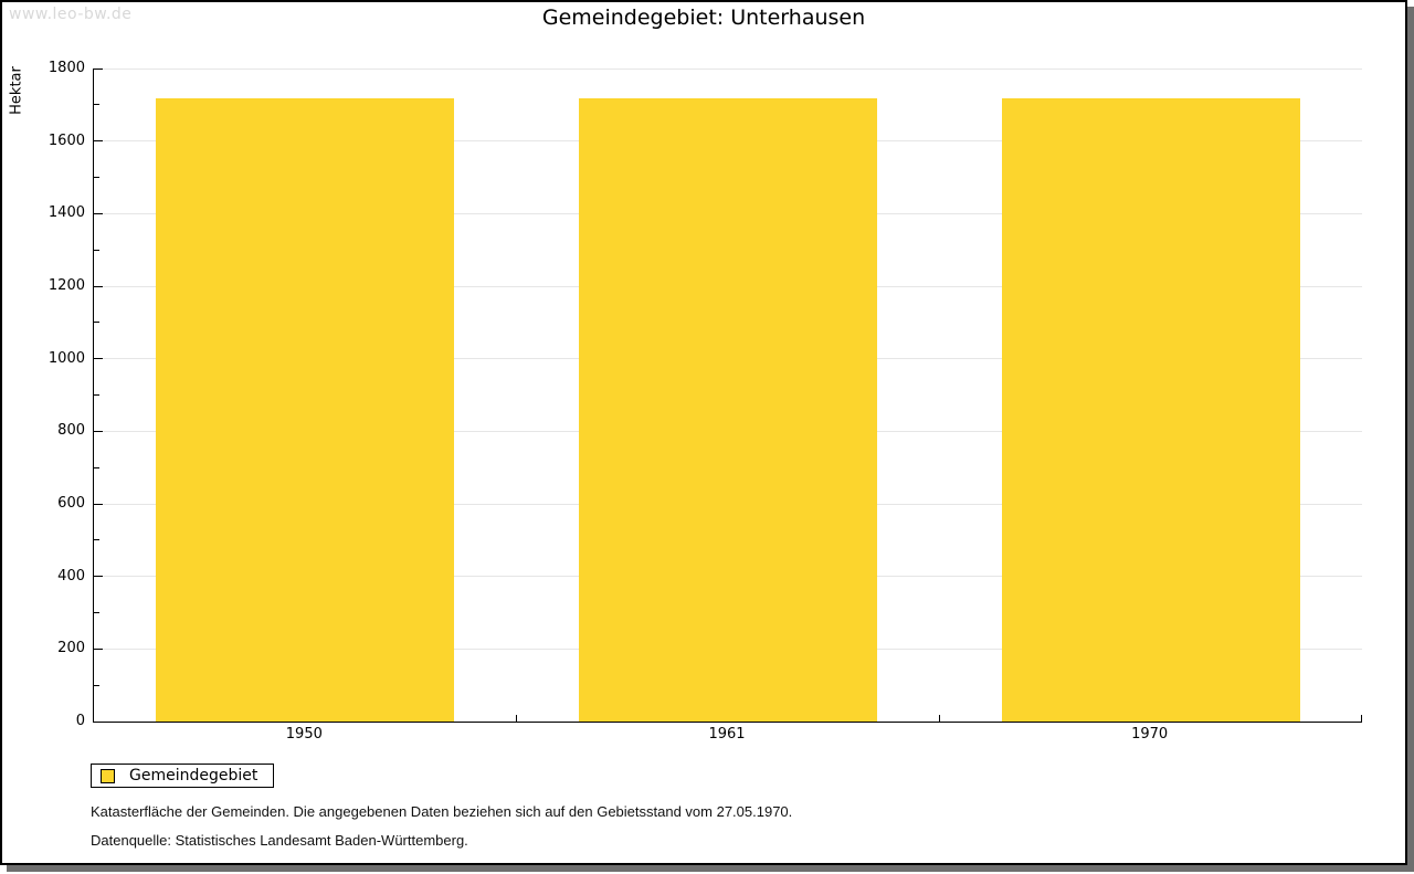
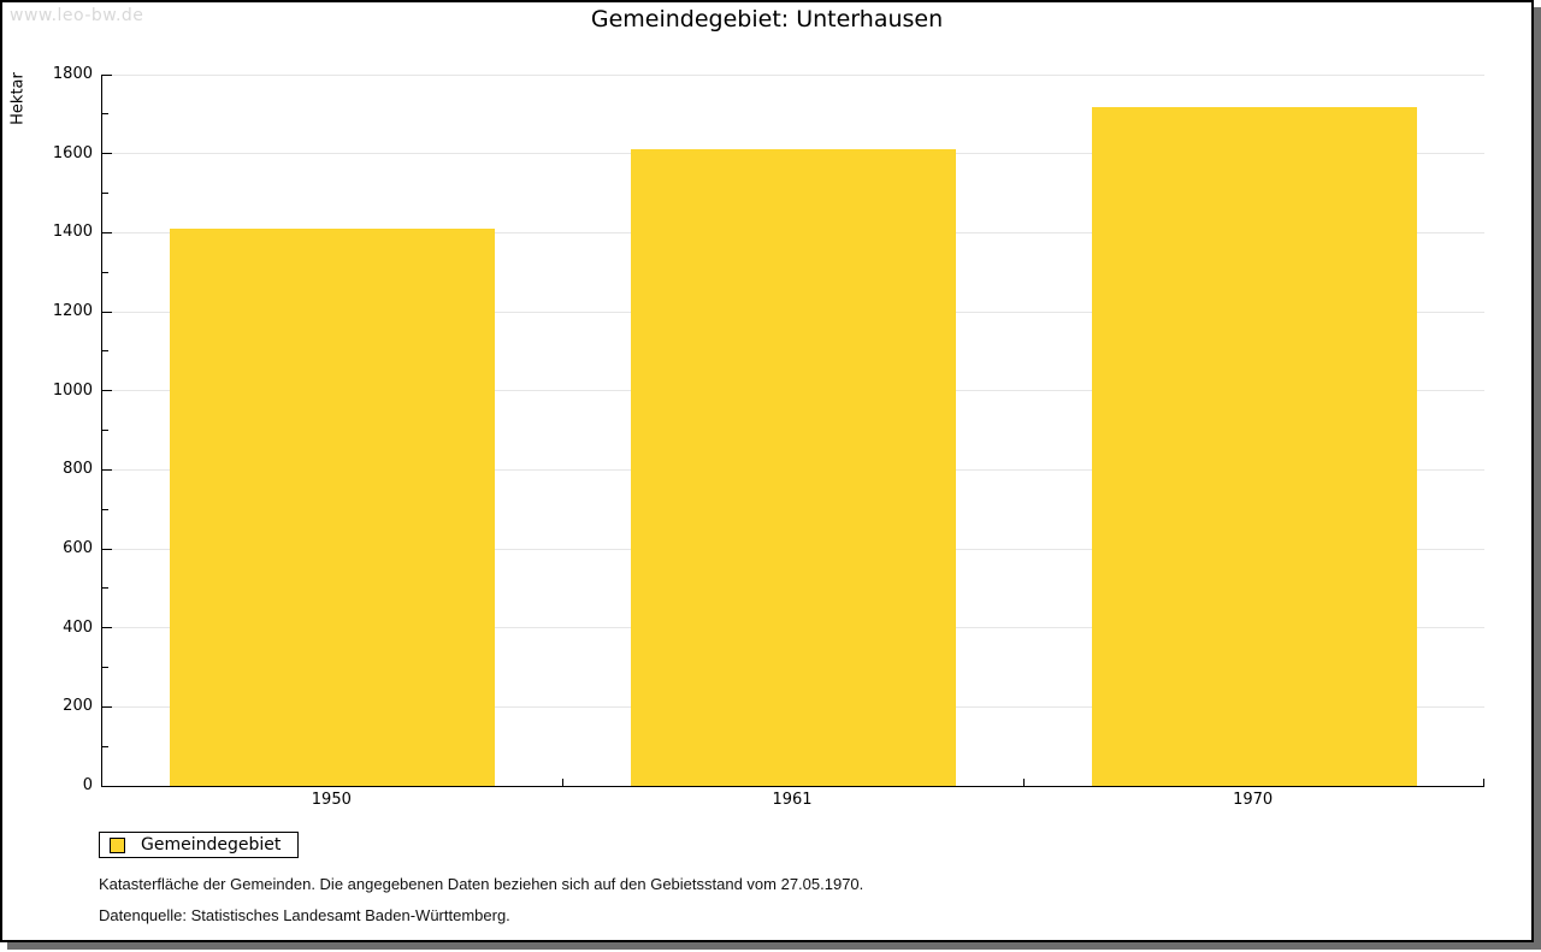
1950: 1720 -> 1410
1961: 1720 -> 1610
